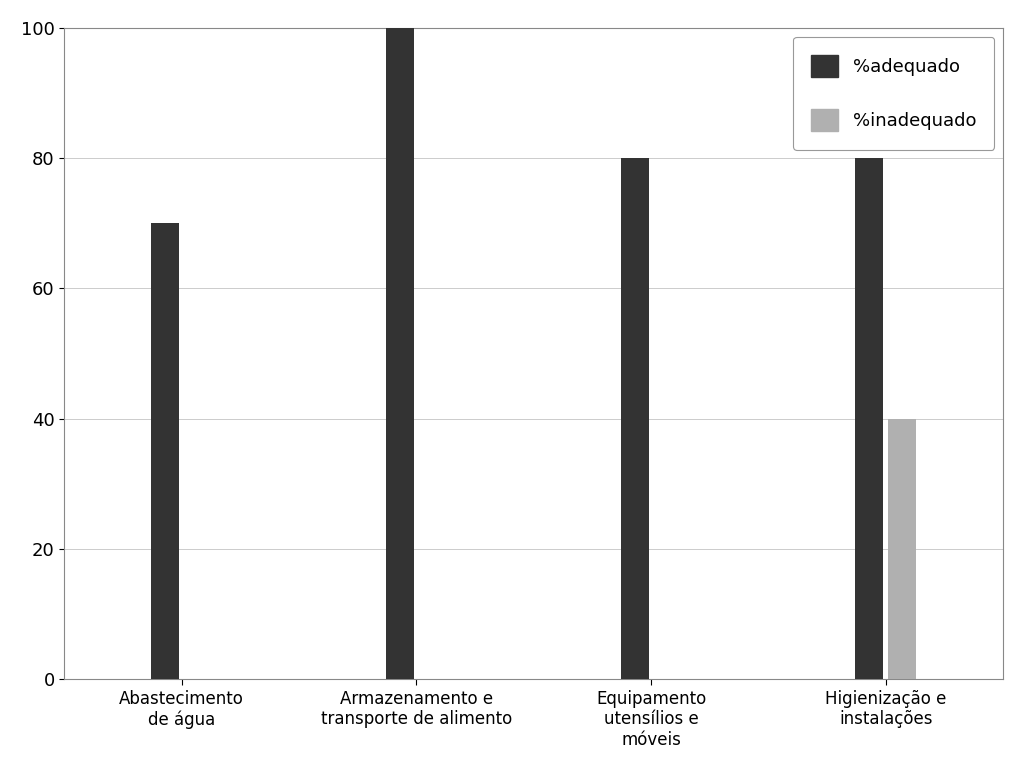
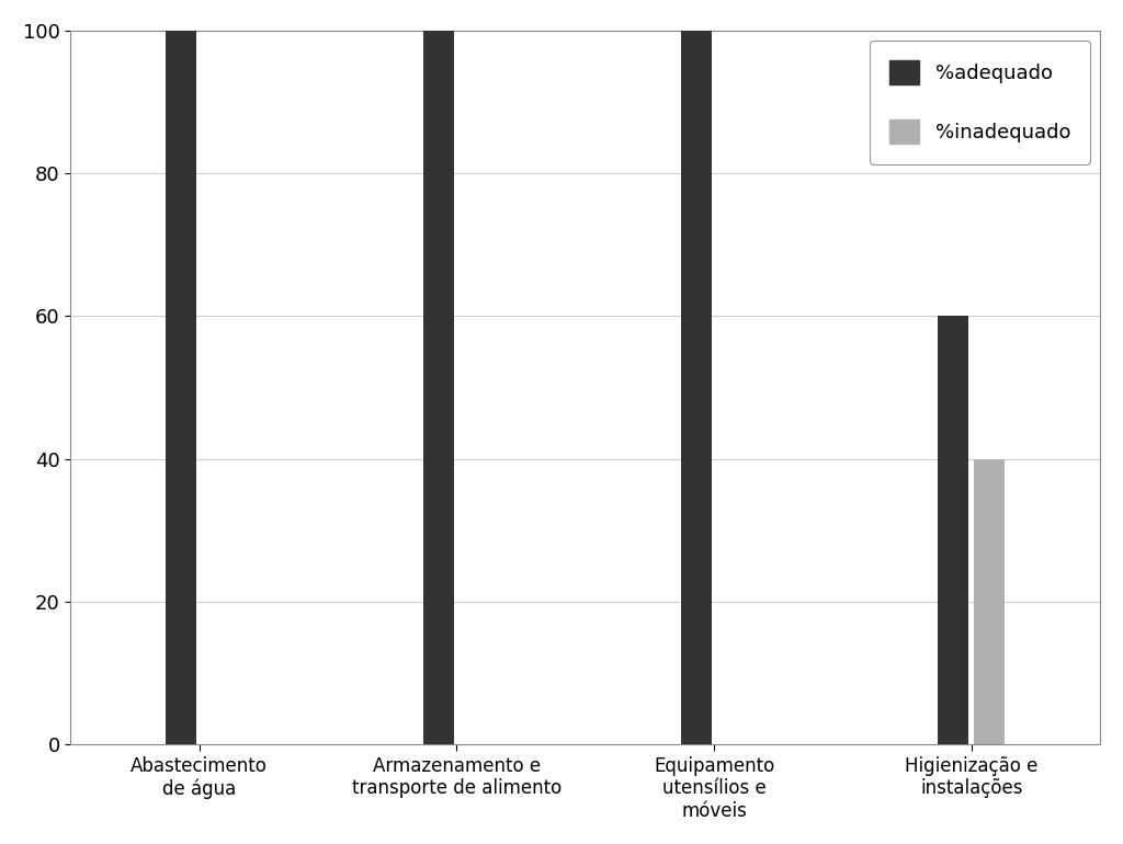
%adequado/Abastecimento de água: 70 -> 100
%adequado/Equipamento utensílios e móveis: 80 -> 100
%adequado/Higienização e instalações: 80 -> 60
